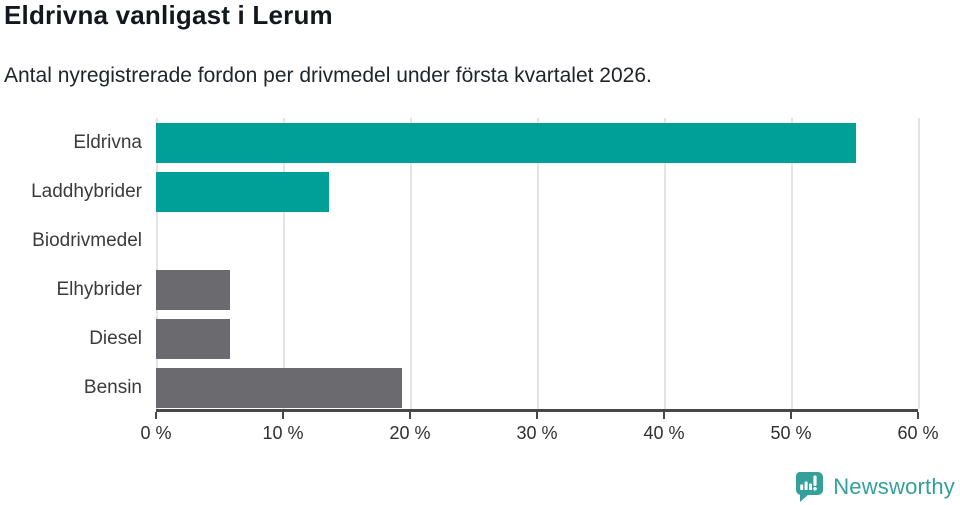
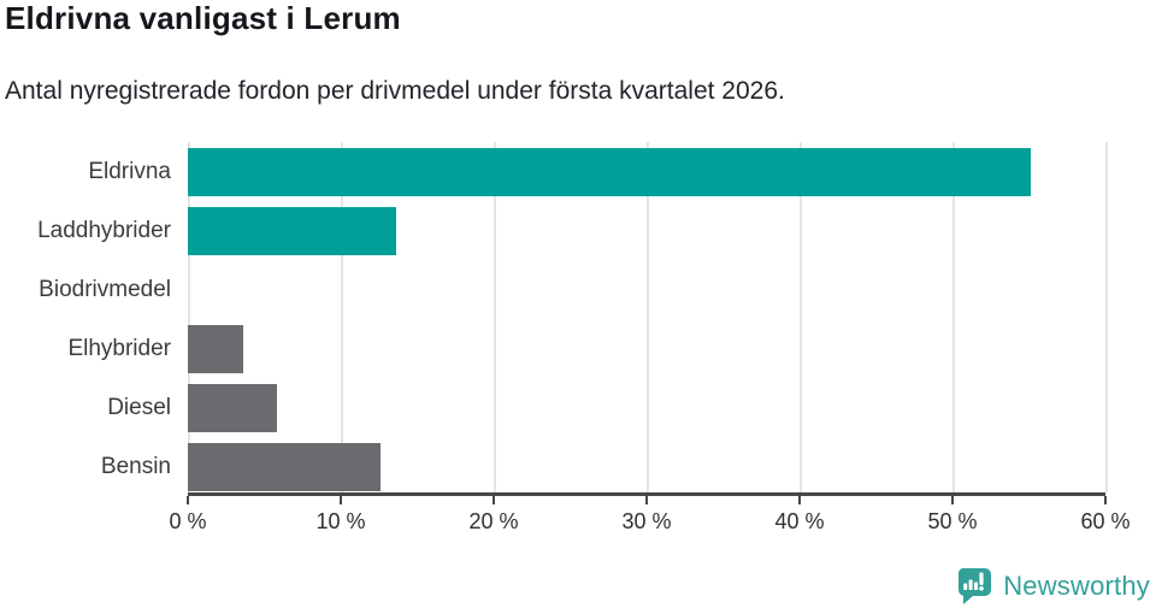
Elhybrider: 5.8% -> 3.6%
Bensin: 19.4% -> 12.6%
